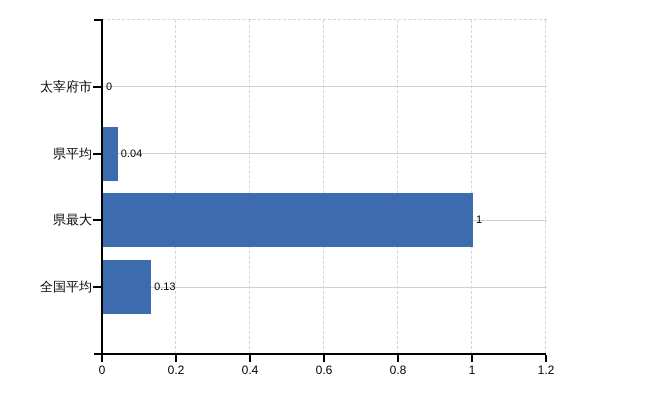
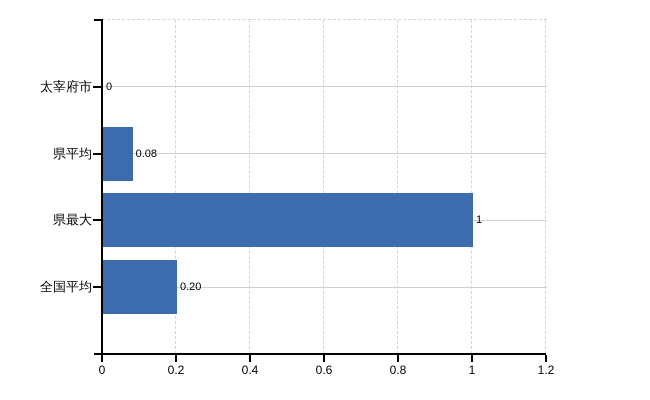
県平均: 0.04 -> 0.08
全国平均: 0.13 -> 0.20
